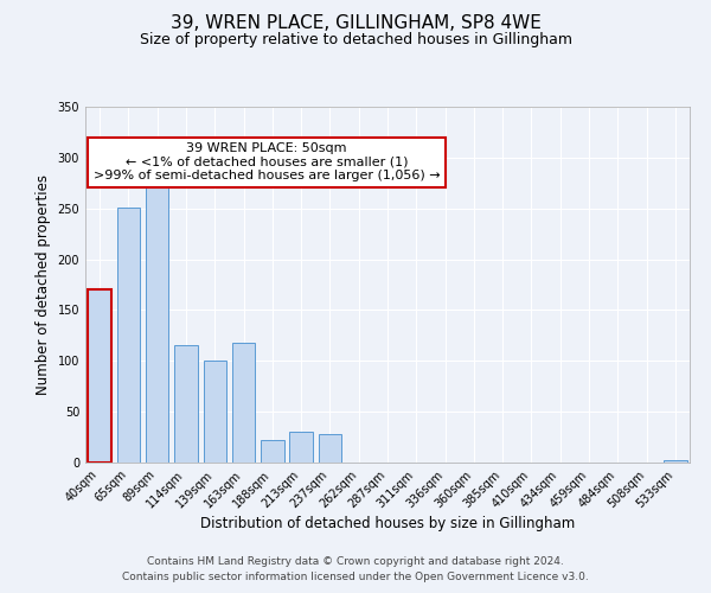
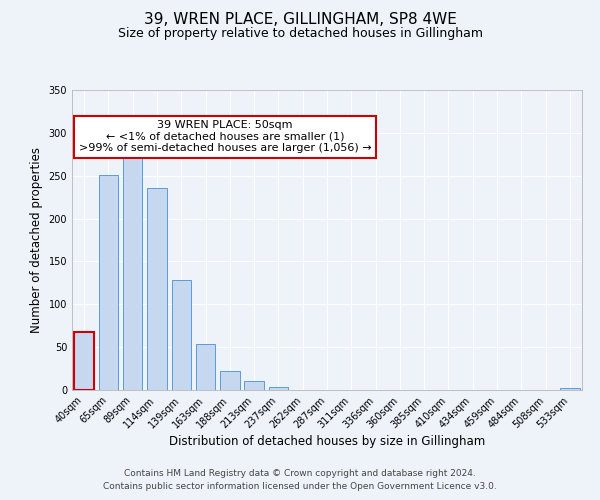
40sqm: 170 -> 68
114sqm: 116 -> 236
139sqm: 100 -> 128
163sqm: 118 -> 54
213sqm: 30 -> 10
237sqm: 28 -> 4
